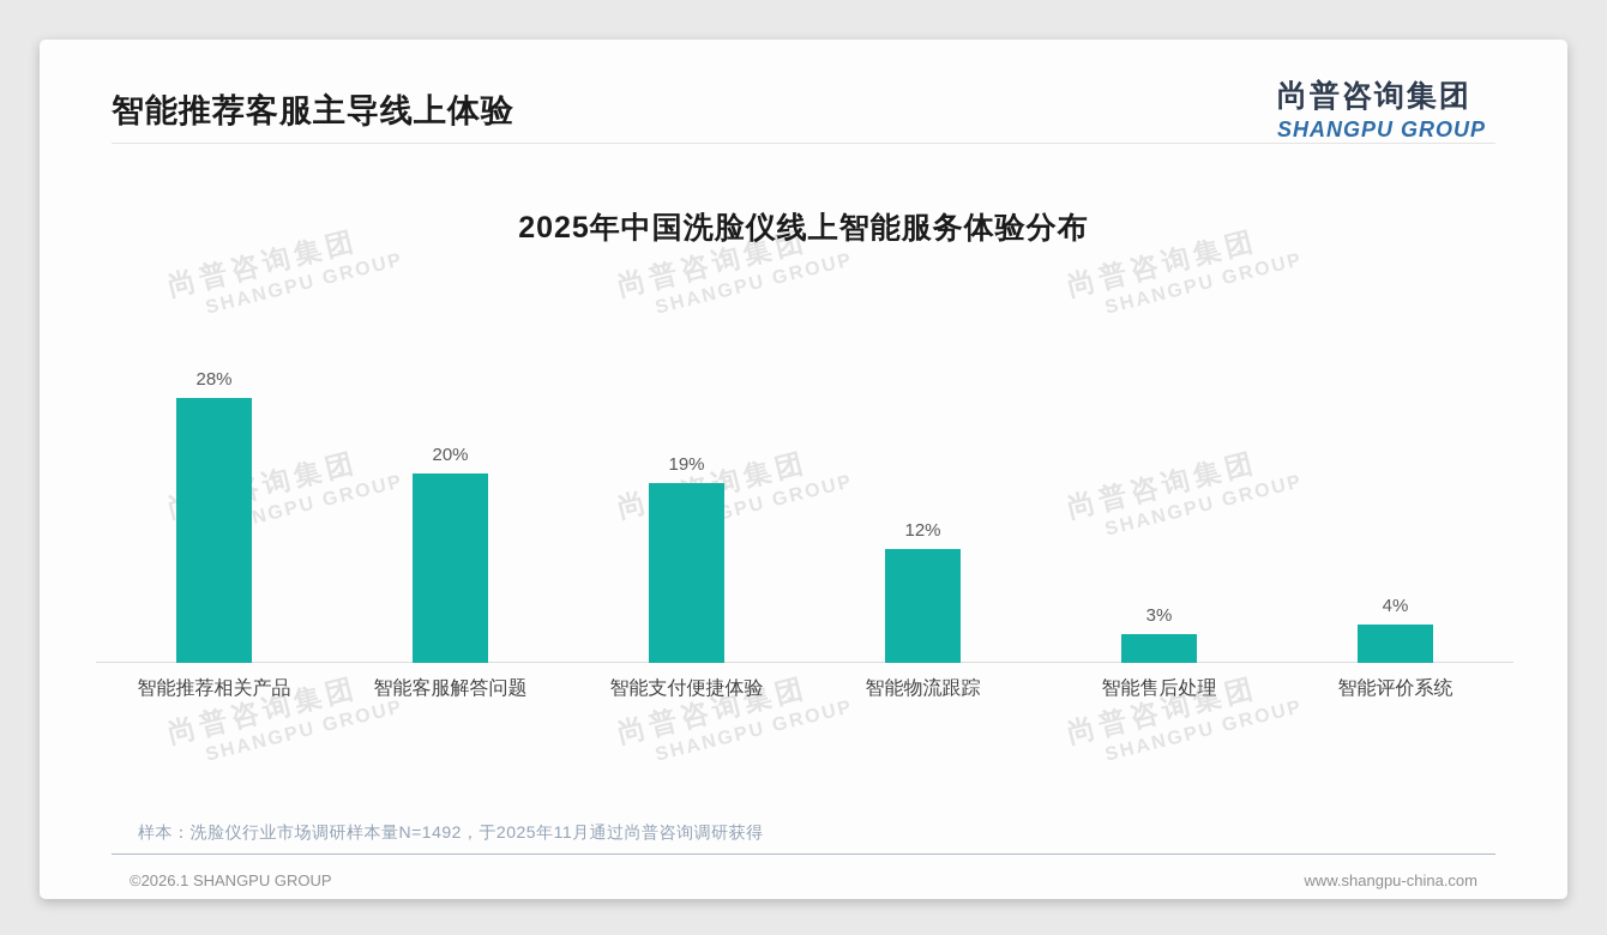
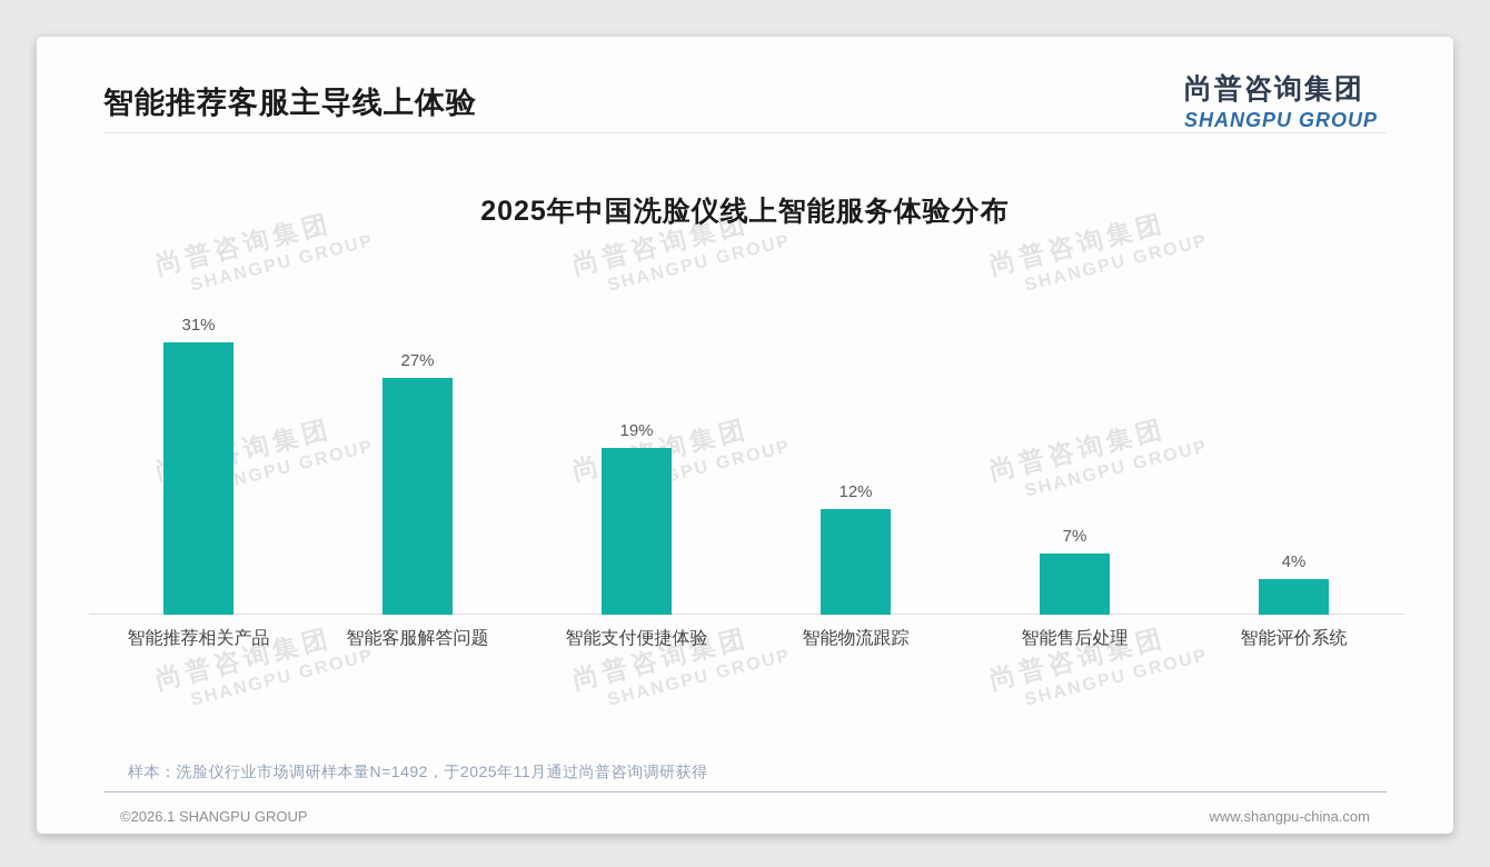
智能推荐相关产品: 28% -> 31%
智能客服解答问题: 20% -> 27%
智能售后处理: 3% -> 7%
